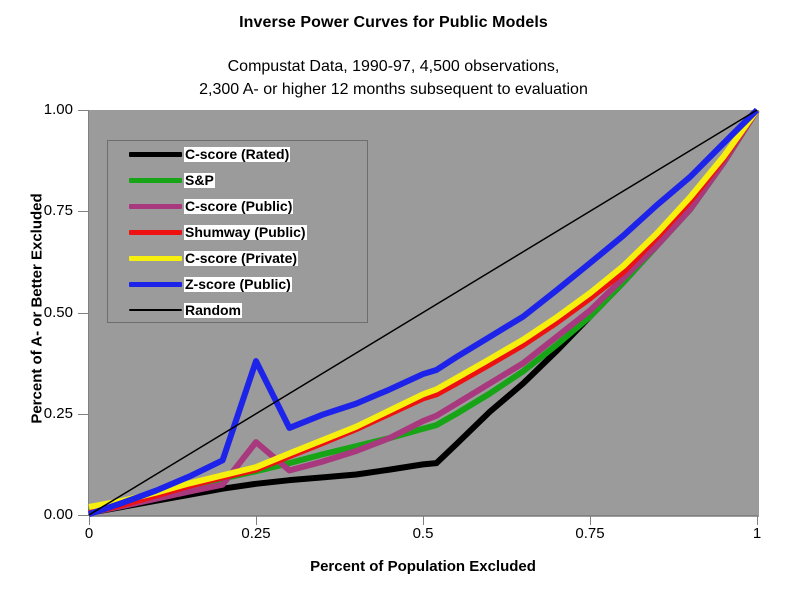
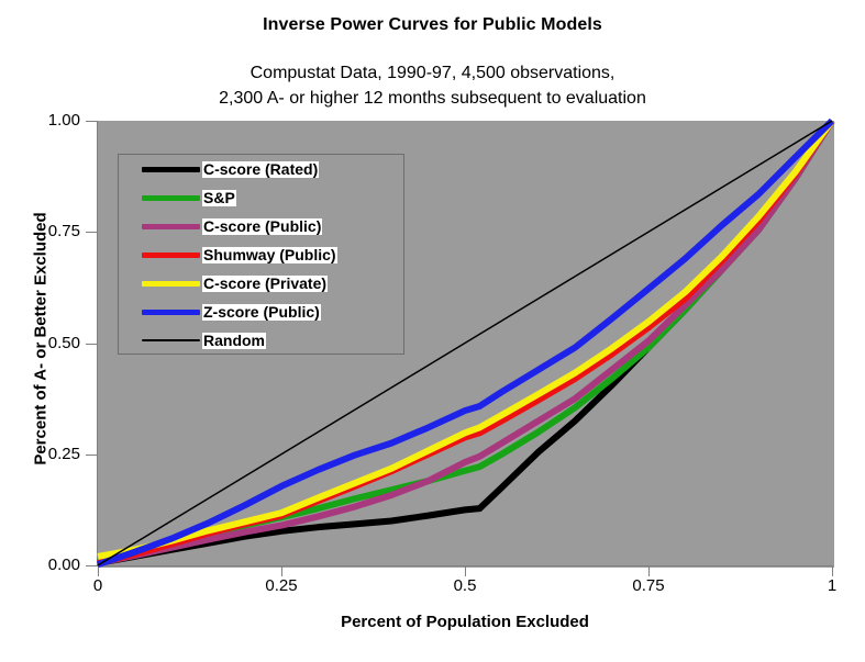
C-score (Public)/0.25: 0.18 -> 0.09
Z-score (Public)/0.25: 0.38 -> 0.18
